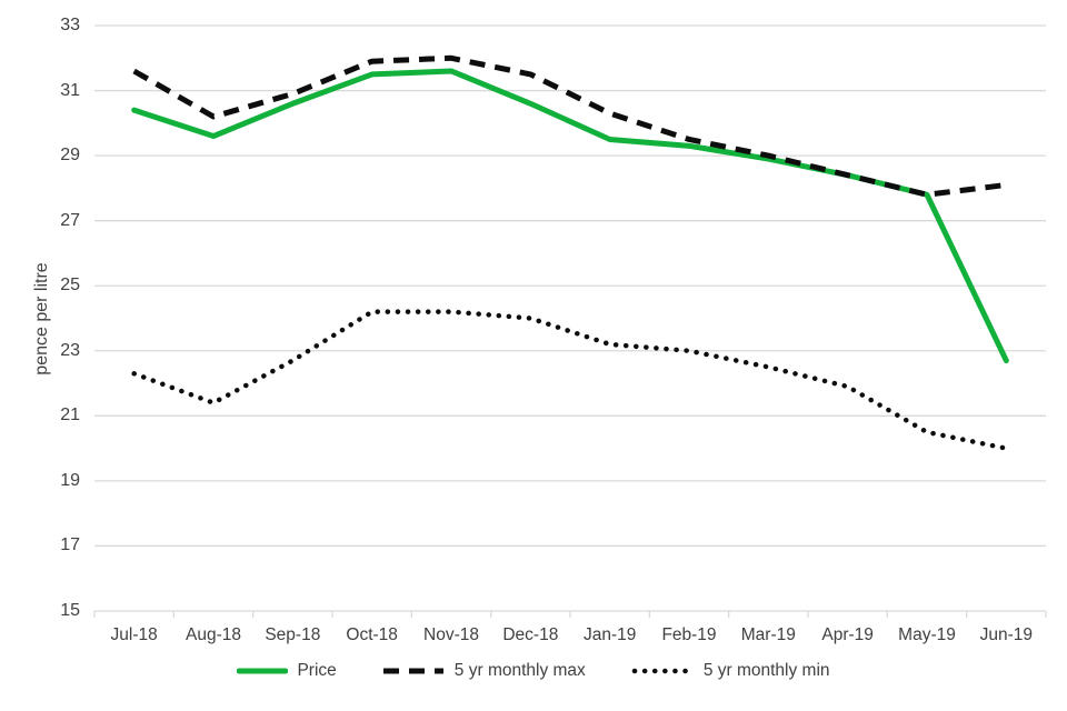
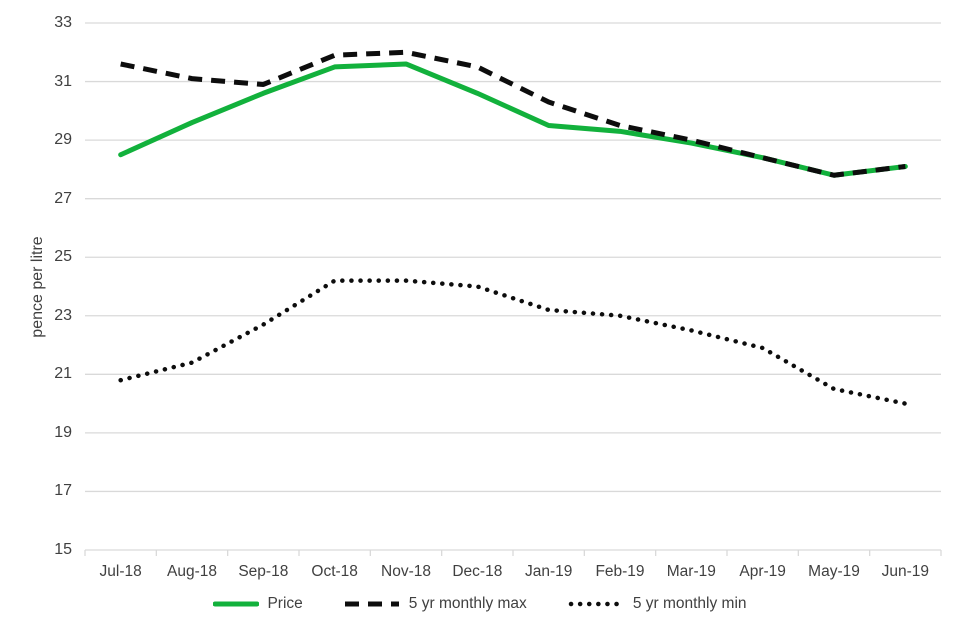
Price/Jul-18: 30.4 -> 28.5
5 yr monthly min/Jul-18: 22.3 -> 20.8
5 yr monthly max/Aug-18: 30.2 -> 31.1
Price/Jun-19: 22.7 -> 28.1
